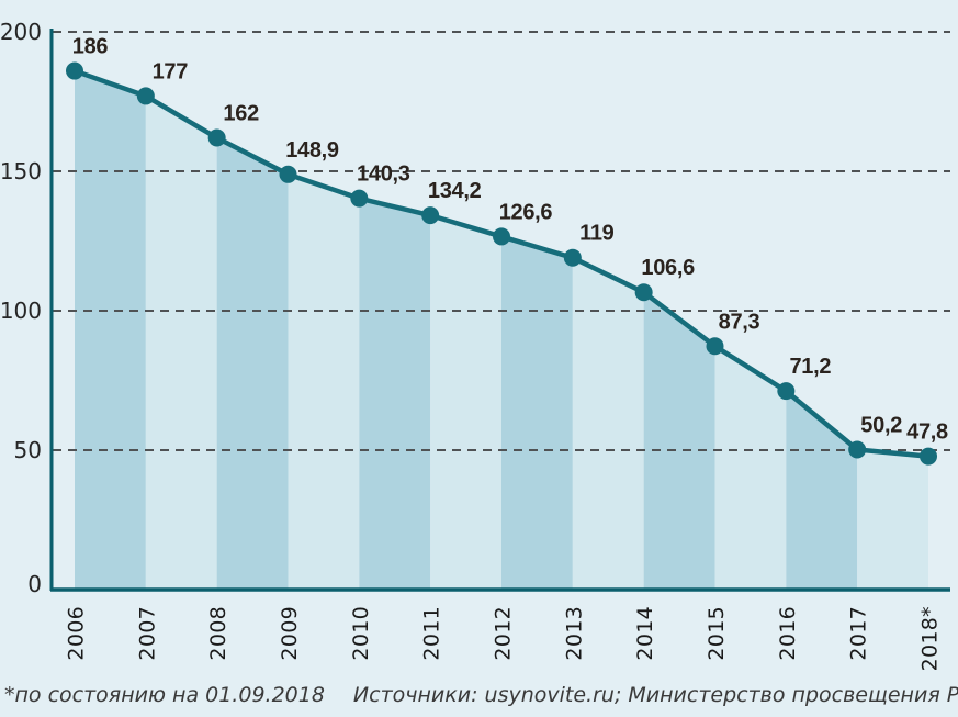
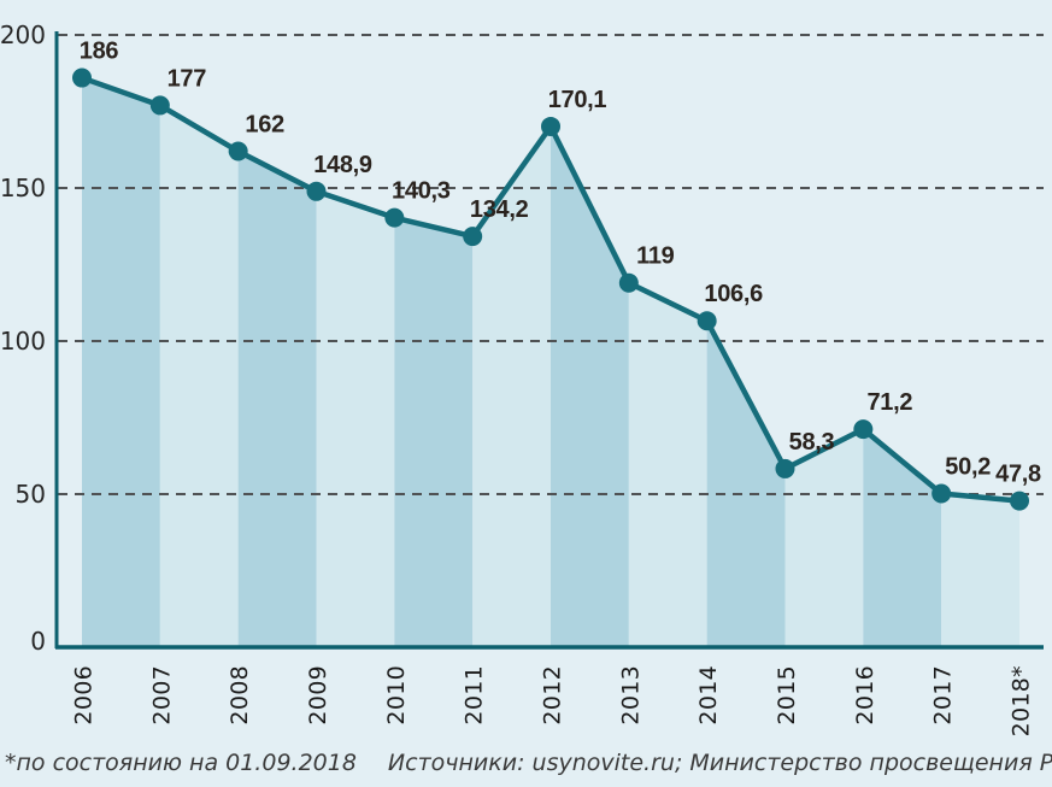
2012: 126,6 -> 170,1
2015: 87,3 -> 58,3
